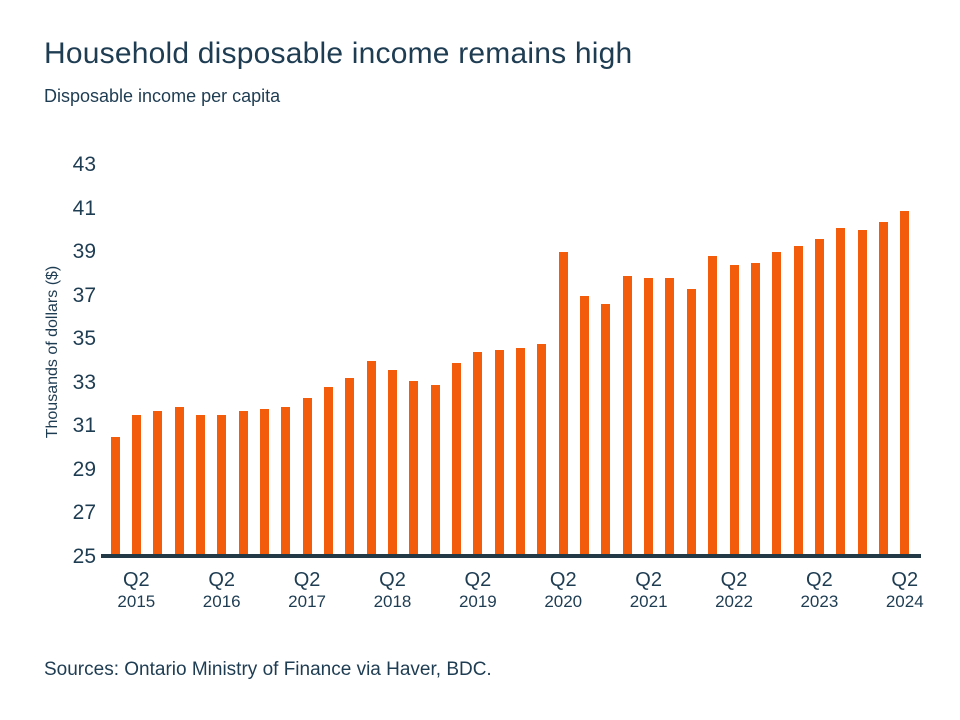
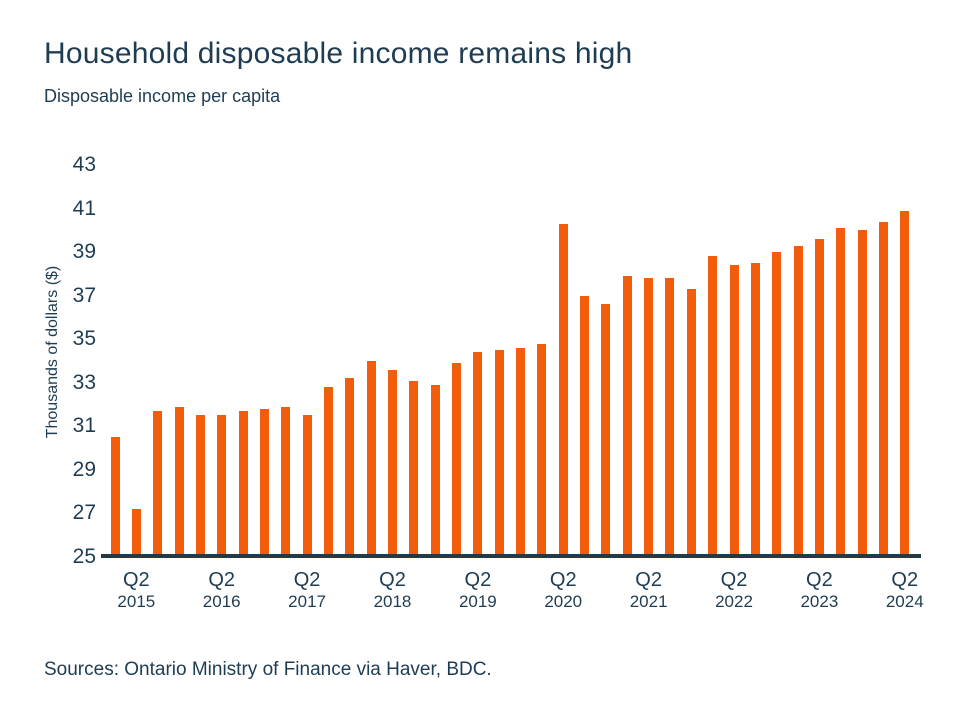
Q2 2015: 31.5 -> 27.2
Q2 2017: 32.3 -> 31.5
Q2 2020: 39.0 -> 40.3
